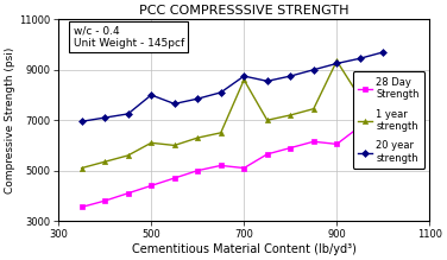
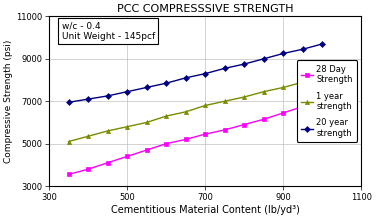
1 year strength/500: 6100 -> 5800
20 year strength/500: 8000 -> 7450
28 Day Strength/700: 5100 -> 5450
1 year strength/700: 8600 -> 6800
20 year strength/700: 8750 -> 8300
28 Day Strength/900: 6050 -> 6450
1 year strength/900: 9350 -> 7650
